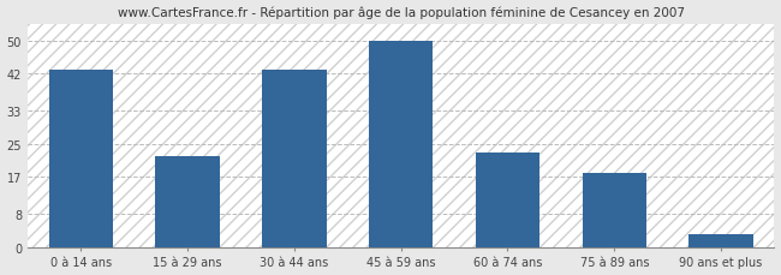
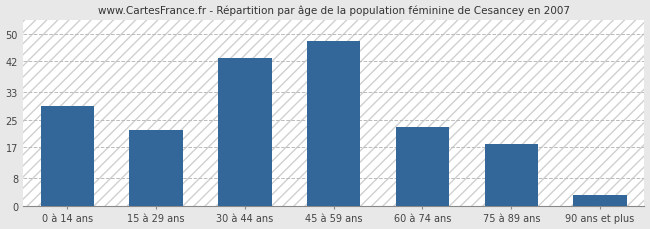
0 à 14 ans: 43 -> 29
45 à 59 ans: 50 -> 48
